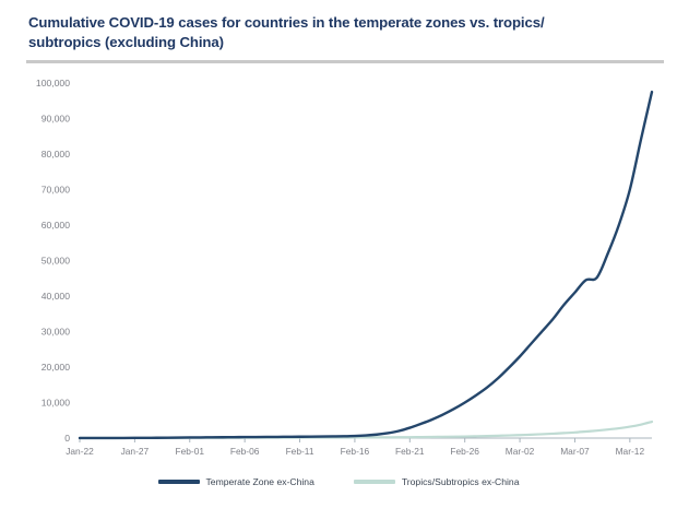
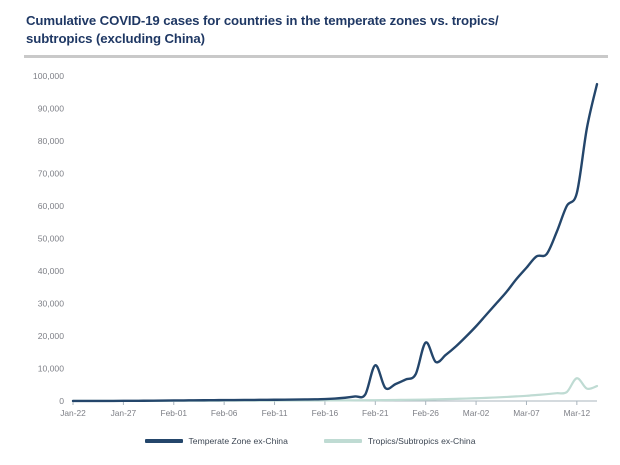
Temperate Zone ex-China/Feb-21: 3000 -> 11000
Temperate Zone ex-China/Feb-26: 10000 -> 18000
Temperate Zone ex-China/Mar-12: 70000 -> 64000
Tropics/Subtropics ex-China/Mar-12: 3000 -> 7000
